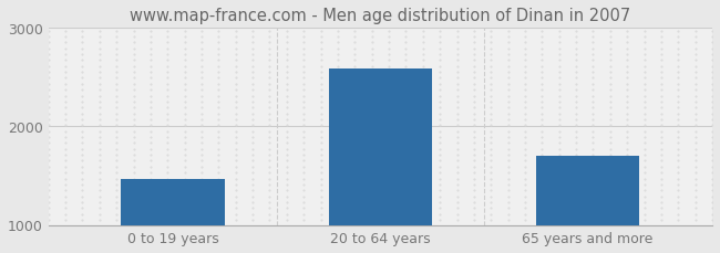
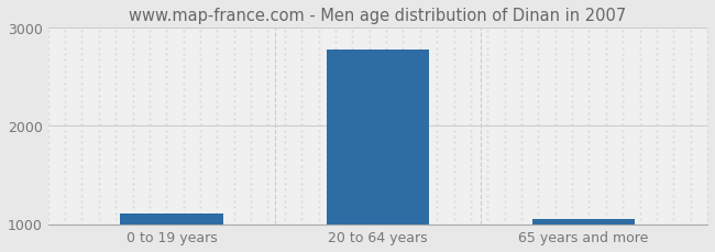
0 to 19 years: 1460 -> 1110
20 to 64 years: 2580 -> 2780
65 years and more: 1700 -> 1050
